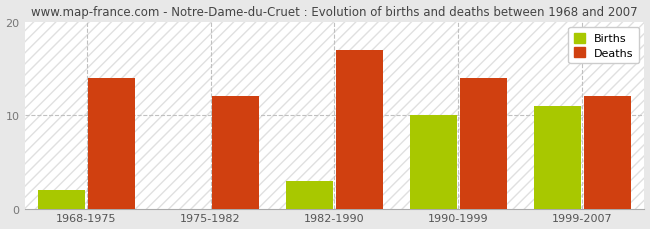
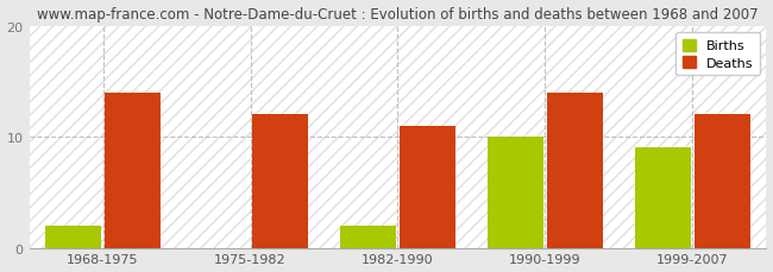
Births/1982-1990: 3 -> 2
Deaths/1982-1990: 17 -> 11
Births/1999-2007: 11 -> 9
